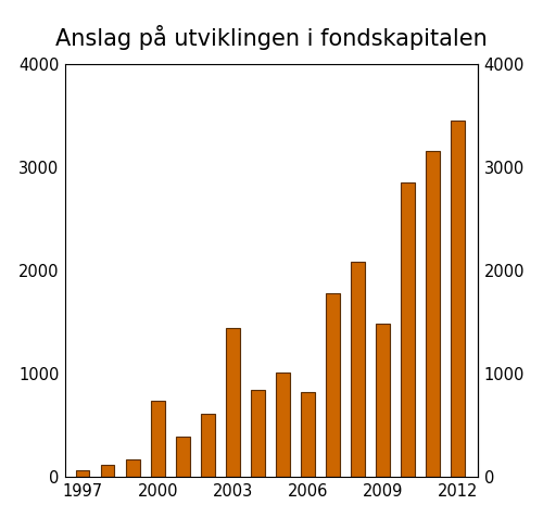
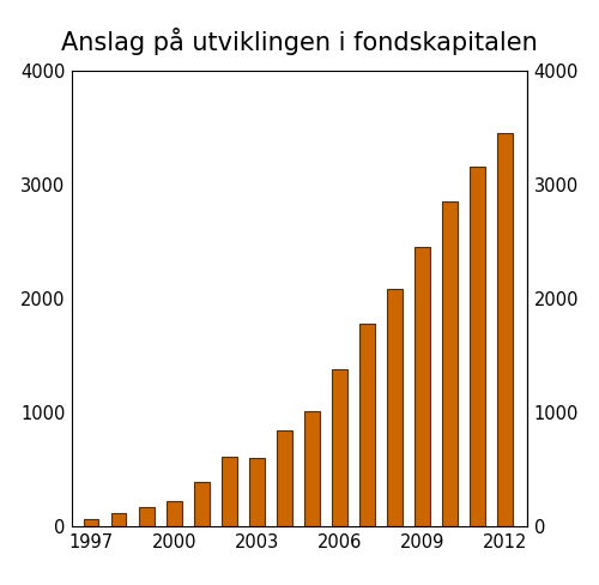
2000: 740 -> 220
2003: 1440 -> 600
2006: 820 -> 1380
2009: 1480 -> 2450
